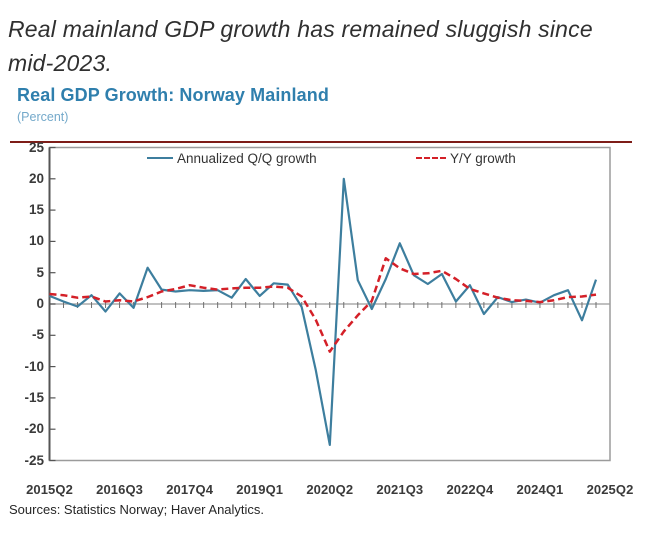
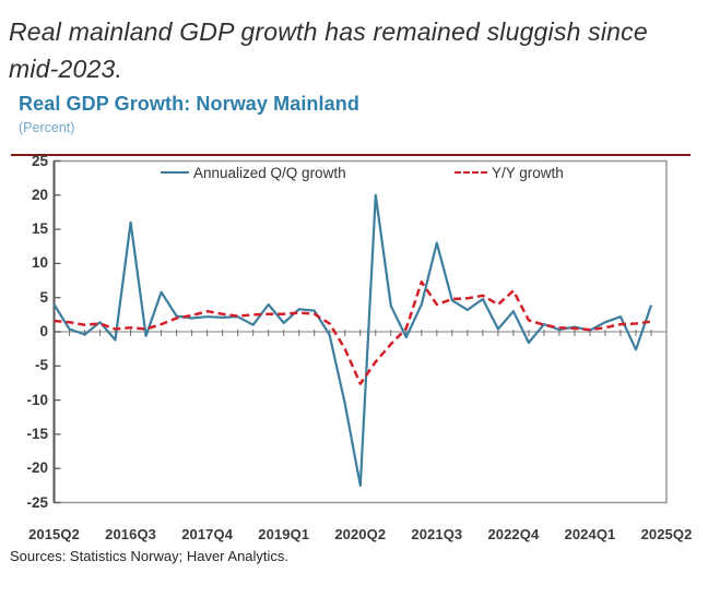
Annualized Q/Q growth/2015Q2: 1 -> 4
Annualized Q/Q growth/2016Q3: 2 -> 16
Annualized Q/Q growth/2021Q3: 10 -> 13
Y/Y growth/2021Q3: 6 -> 4
Y/Y growth/2022Q4: 2 -> 6
